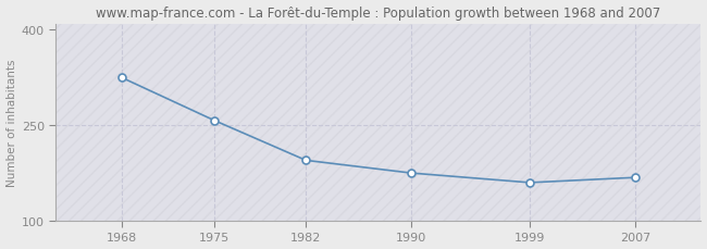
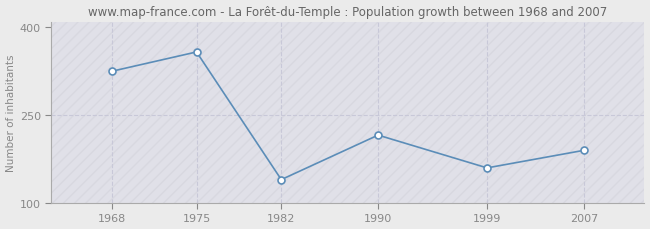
1975: 258 -> 358
1982: 195 -> 140
1990: 175 -> 216
2007: 168 -> 190
